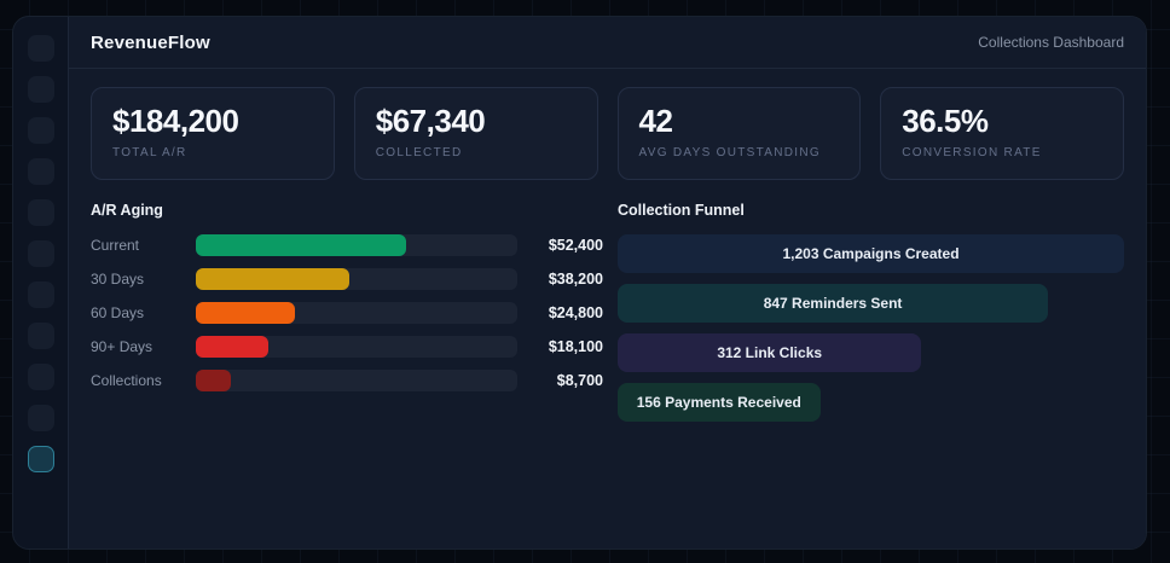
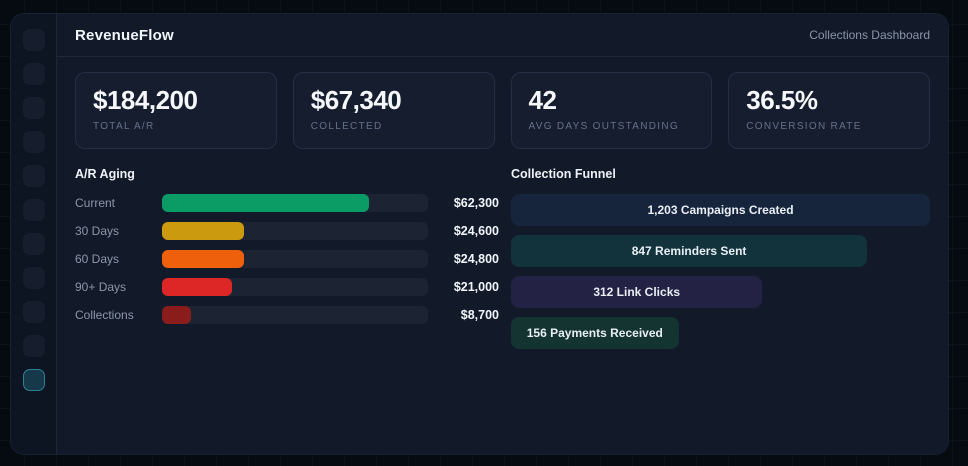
A/R Aging/Current: $52,400 -> $62,300
A/R Aging/30 Days: $38,200 -> $24,600
A/R Aging/90+ Days: $18,100 -> $21,000
